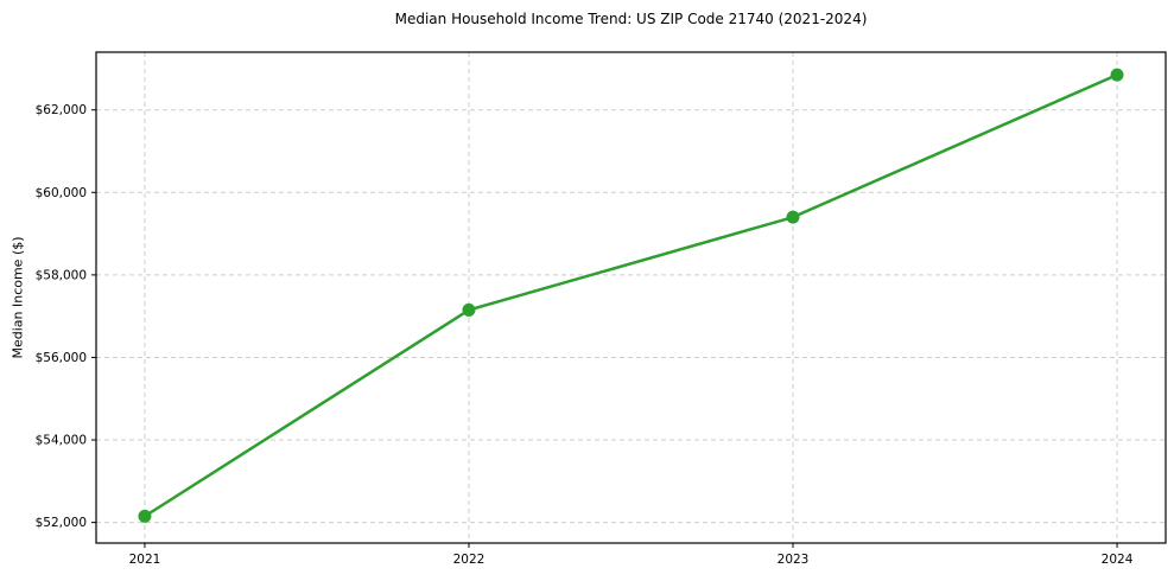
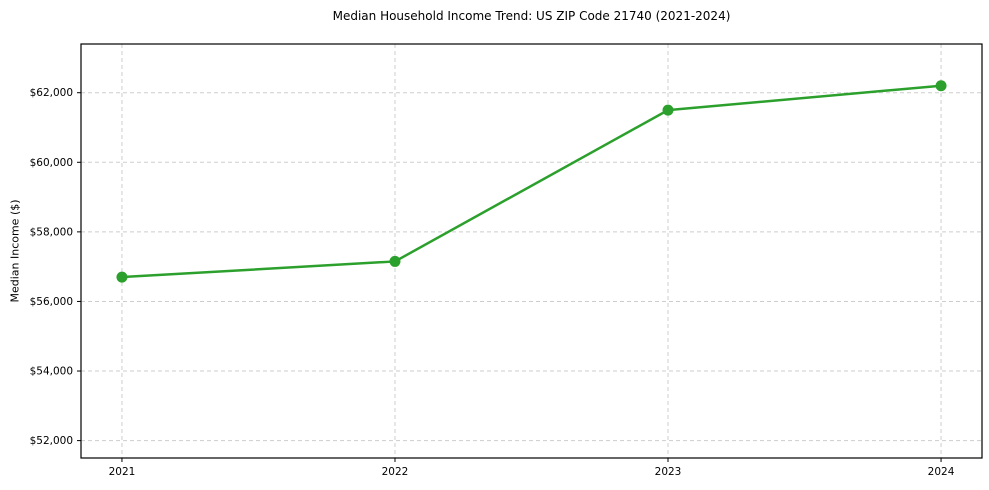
2021: $52200 -> $56700
2023: $59400 -> $61500
2024: $62800 -> $62200
